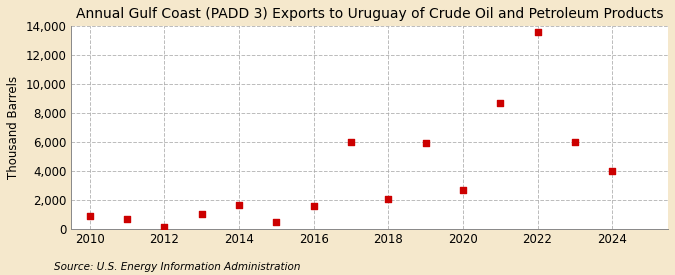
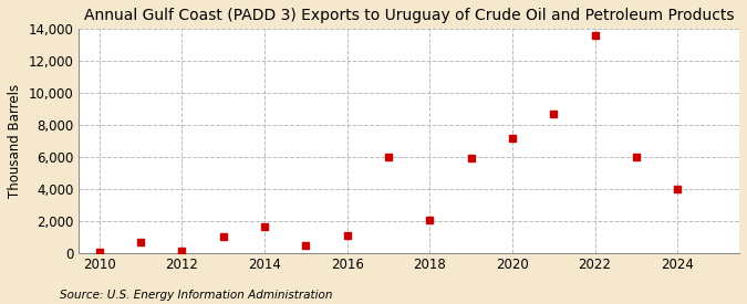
2010: 900 -> 0
2016: 1,600 -> 1,100
2020: 2,700 -> 7,200
